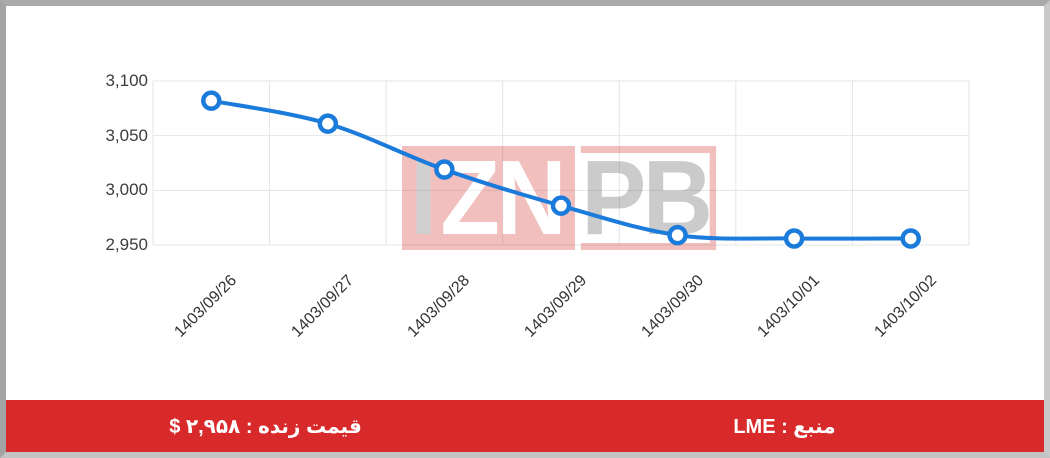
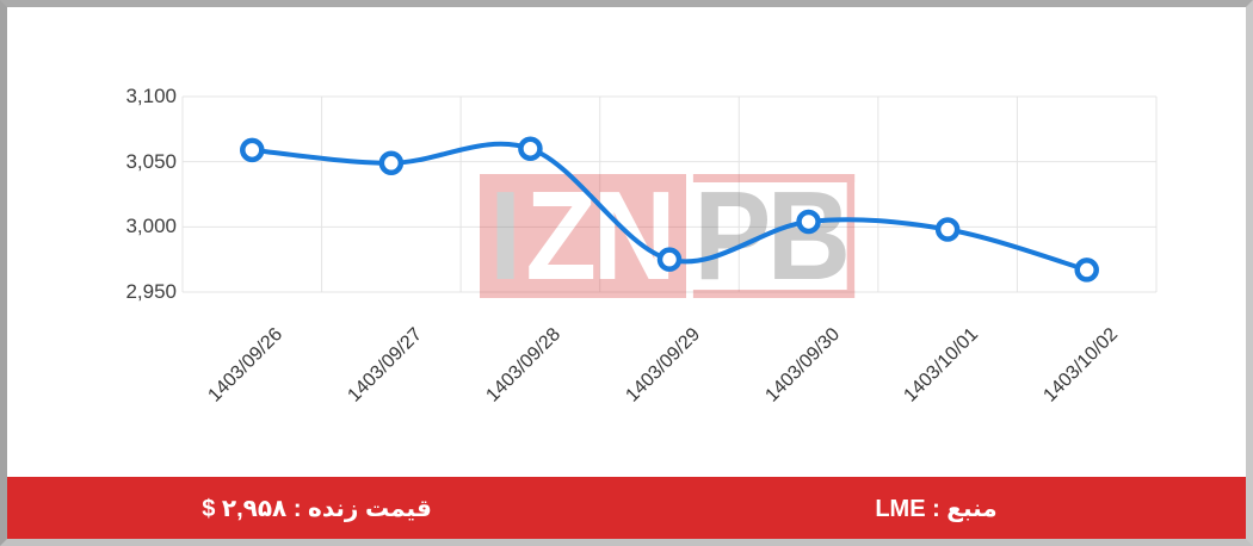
1403/09/26: 3082 -> 3059
1403/09/27: 3061 -> 3049
1403/09/28: 3019 -> 3060
1403/09/29: 2986 -> 2975
1403/09/30: 2959 -> 3004
1403/10/01: 2956 -> 2998
1403/10/02: 2956 -> 2967
